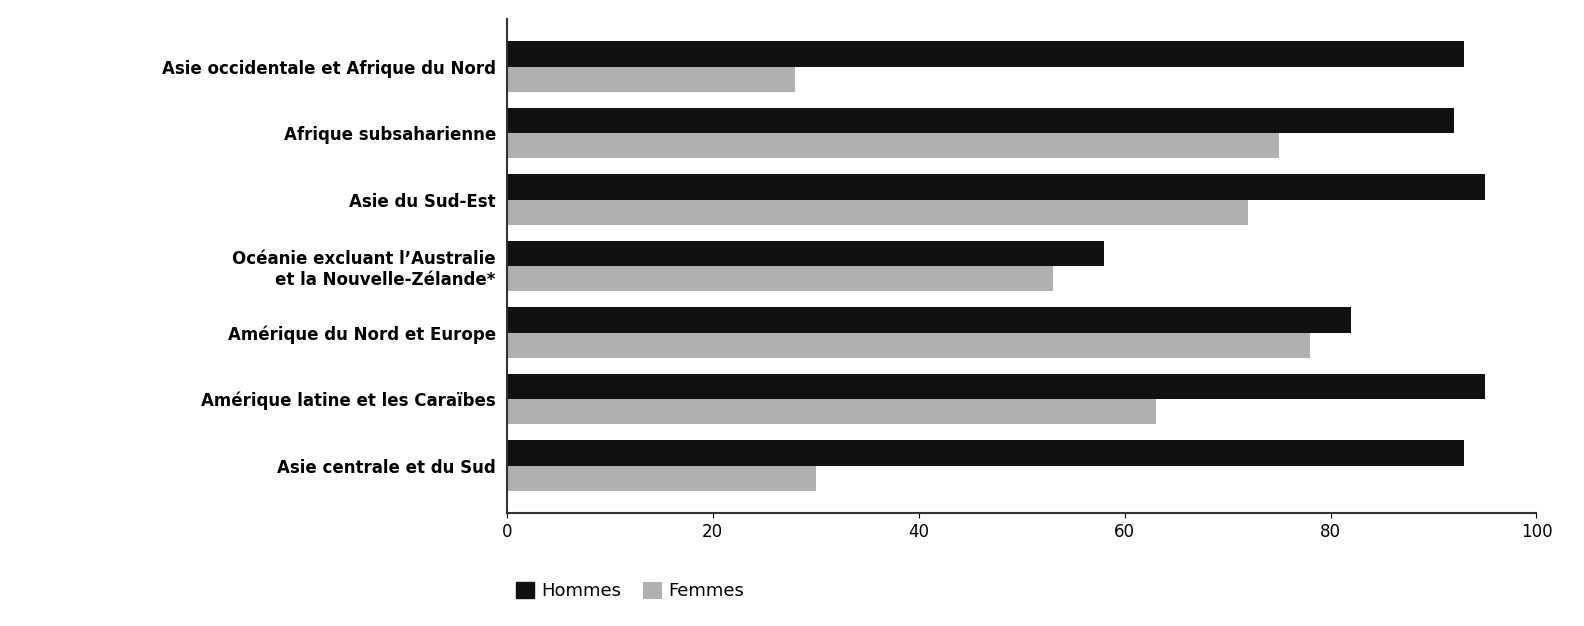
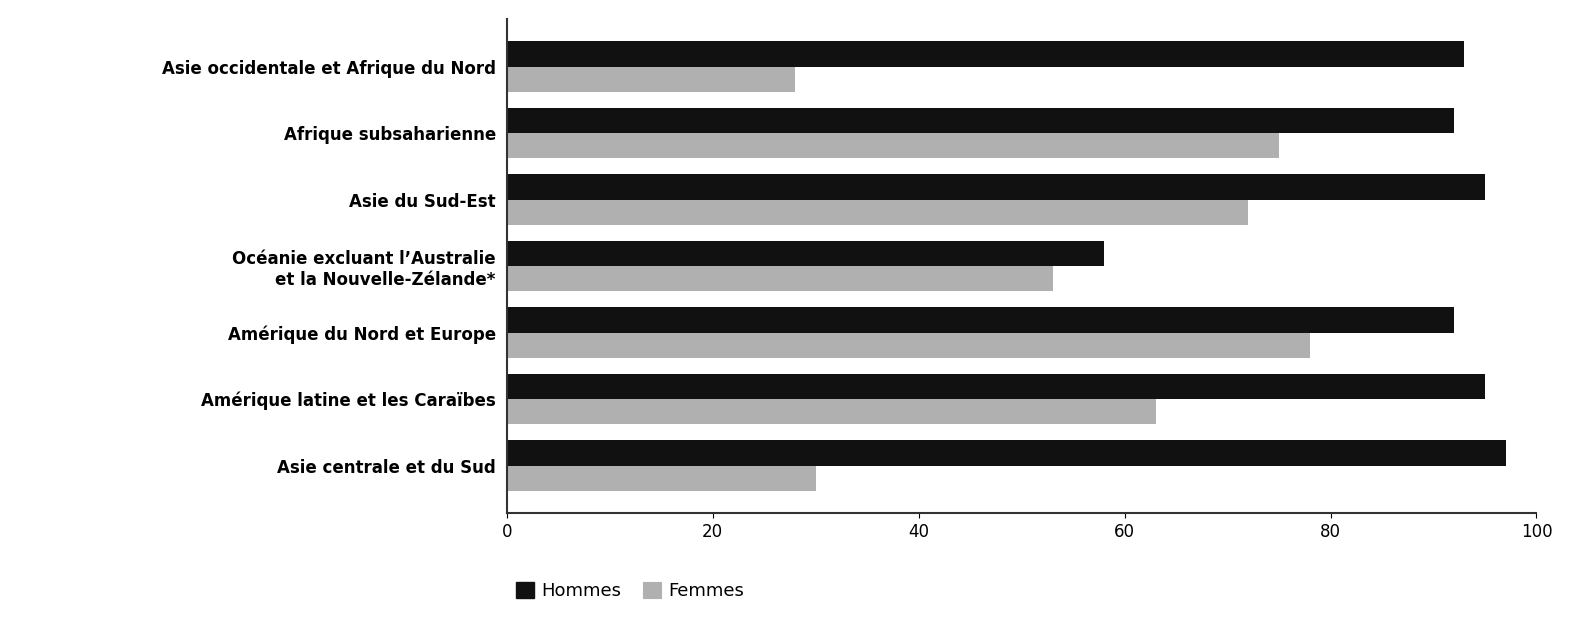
Hommes/Amérique du Nord et Europe: 82 -> 92
Hommes/Asie centrale et du Sud: 93 -> 97
